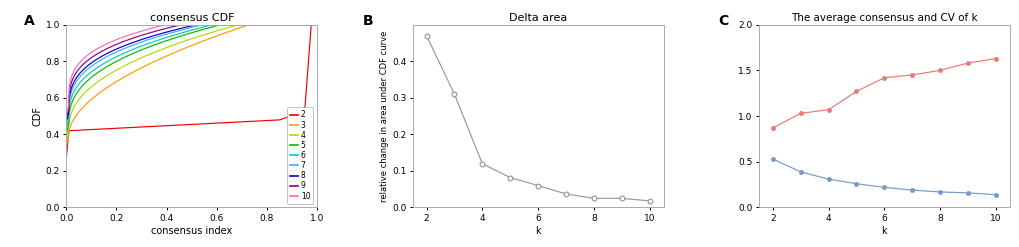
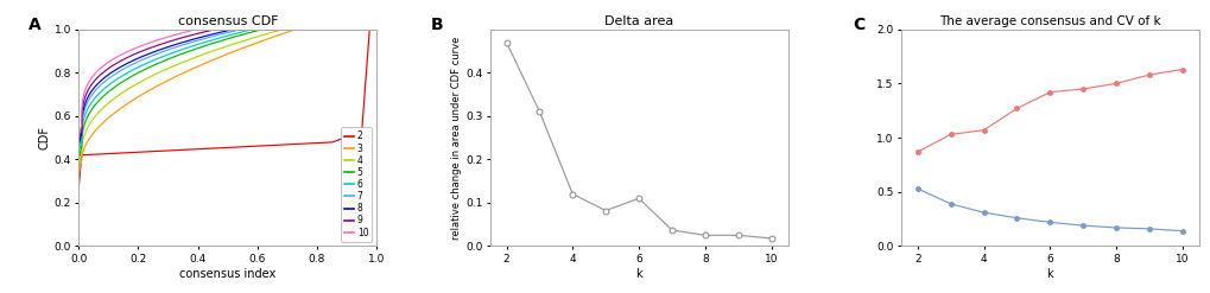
Delta area/6: 0.060 -> 0.110
